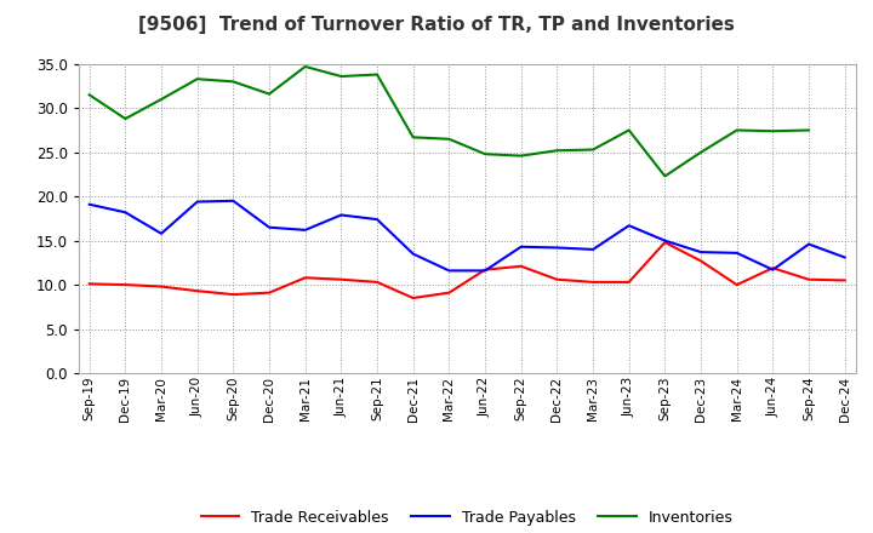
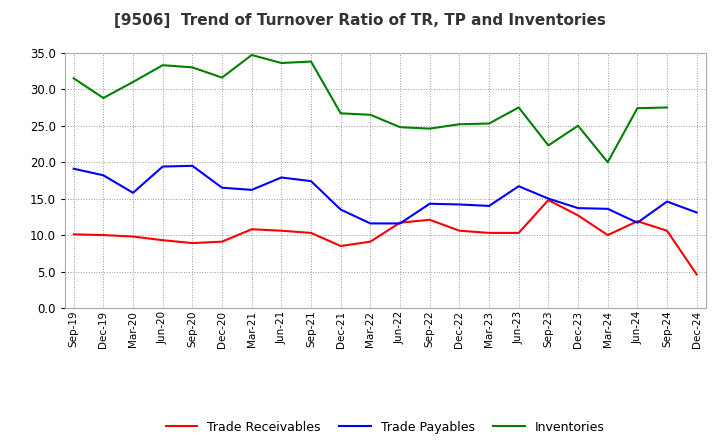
Inventories/Mar-24: 27.5 -> 20.0
Trade Receivables/Dec-24: 10.5 -> 4.6
